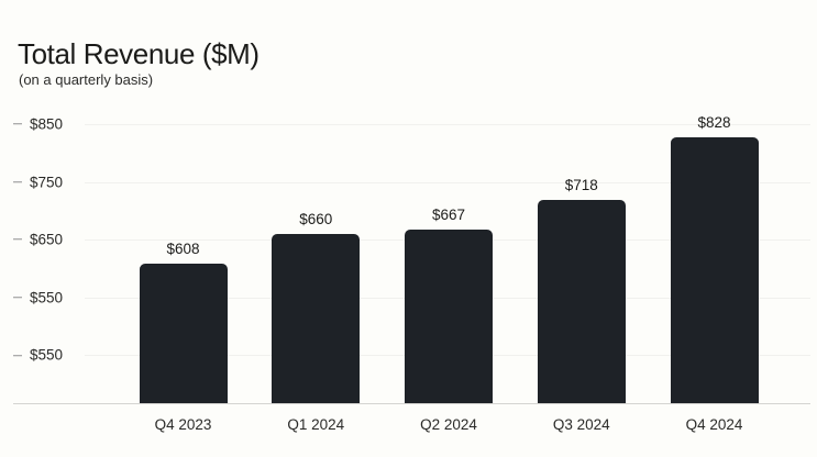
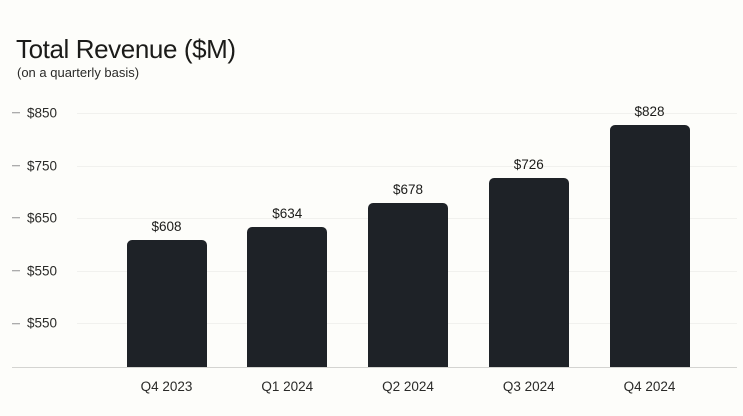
Q1 2024: $660 -> $634
Q2 2024: $667 -> $678
Q3 2024: $718 -> $726
